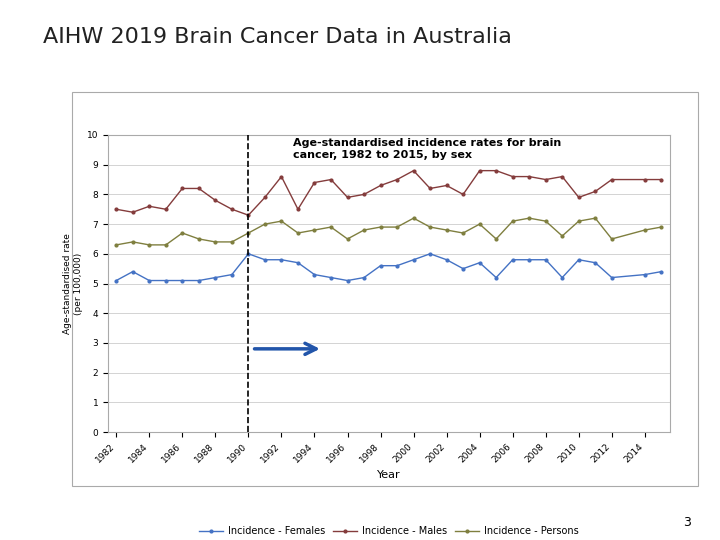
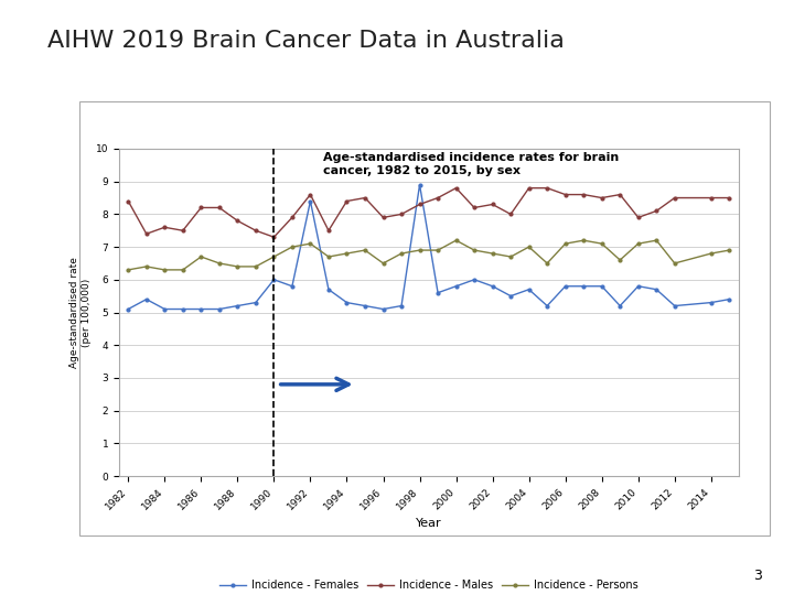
Incidence - Males/1982: 7.5 -> 8.4
Incidence - Females/1992: 5.8 -> 8.4
Incidence - Females/1998: 5.6 -> 8.9
